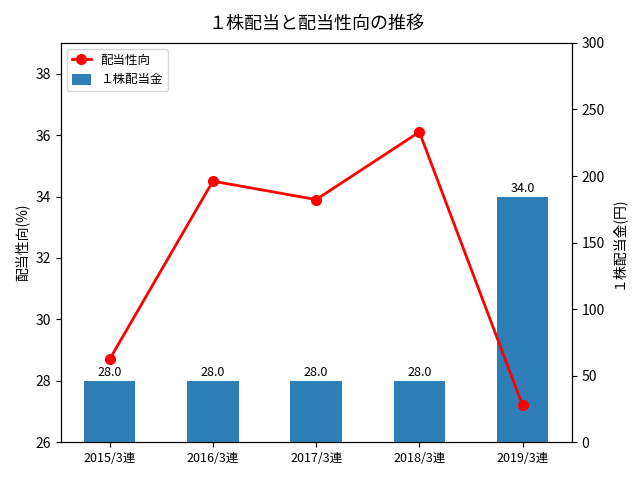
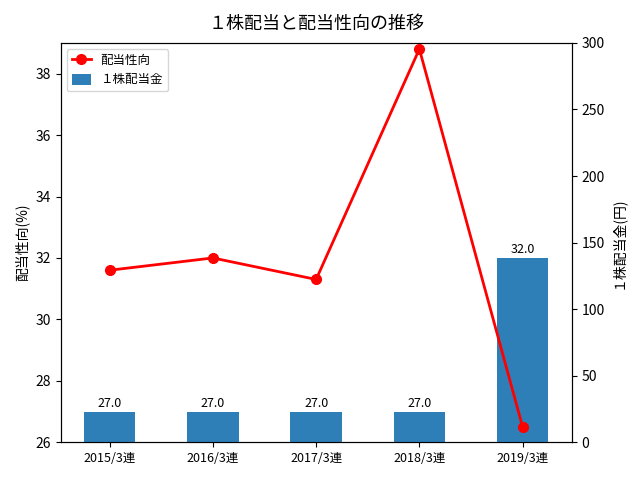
１株配当金/2015/3連: 28.0 -> 27.0
配当性向/2015/3連: 28.7 -> 31.6
１株配当金/2016/3連: 28.0 -> 27.0
配当性向/2016/3連: 34.5 -> 32.0
１株配当金/2017/3連: 28.0 -> 27.0
配当性向/2017/3連: 33.9 -> 31.3
１株配当金/2018/3連: 28.0 -> 27.0
配当性向/2018/3連: 36.1 -> 38.8
１株配当金/2019/3連: 34.0 -> 32.0
配当性向/2019/3連: 27.2 -> 26.5
